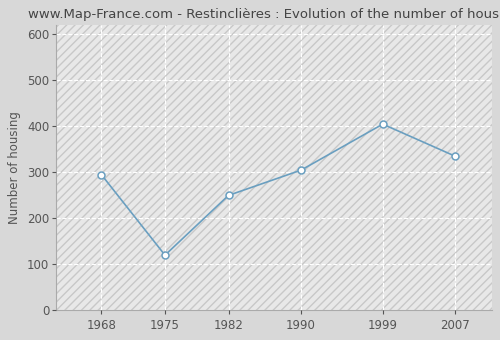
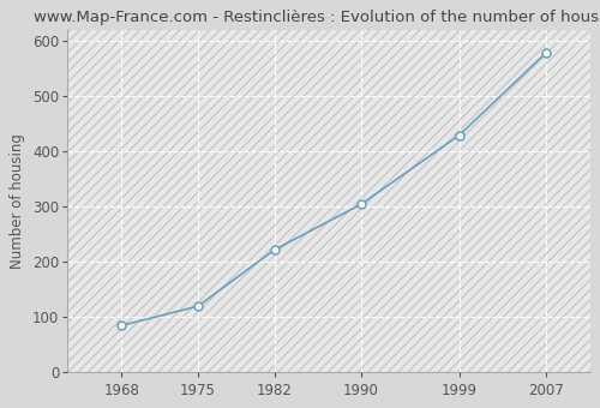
1968: 295 -> 85
1982: 250 -> 222
1999: 405 -> 430
2007: 335 -> 580
